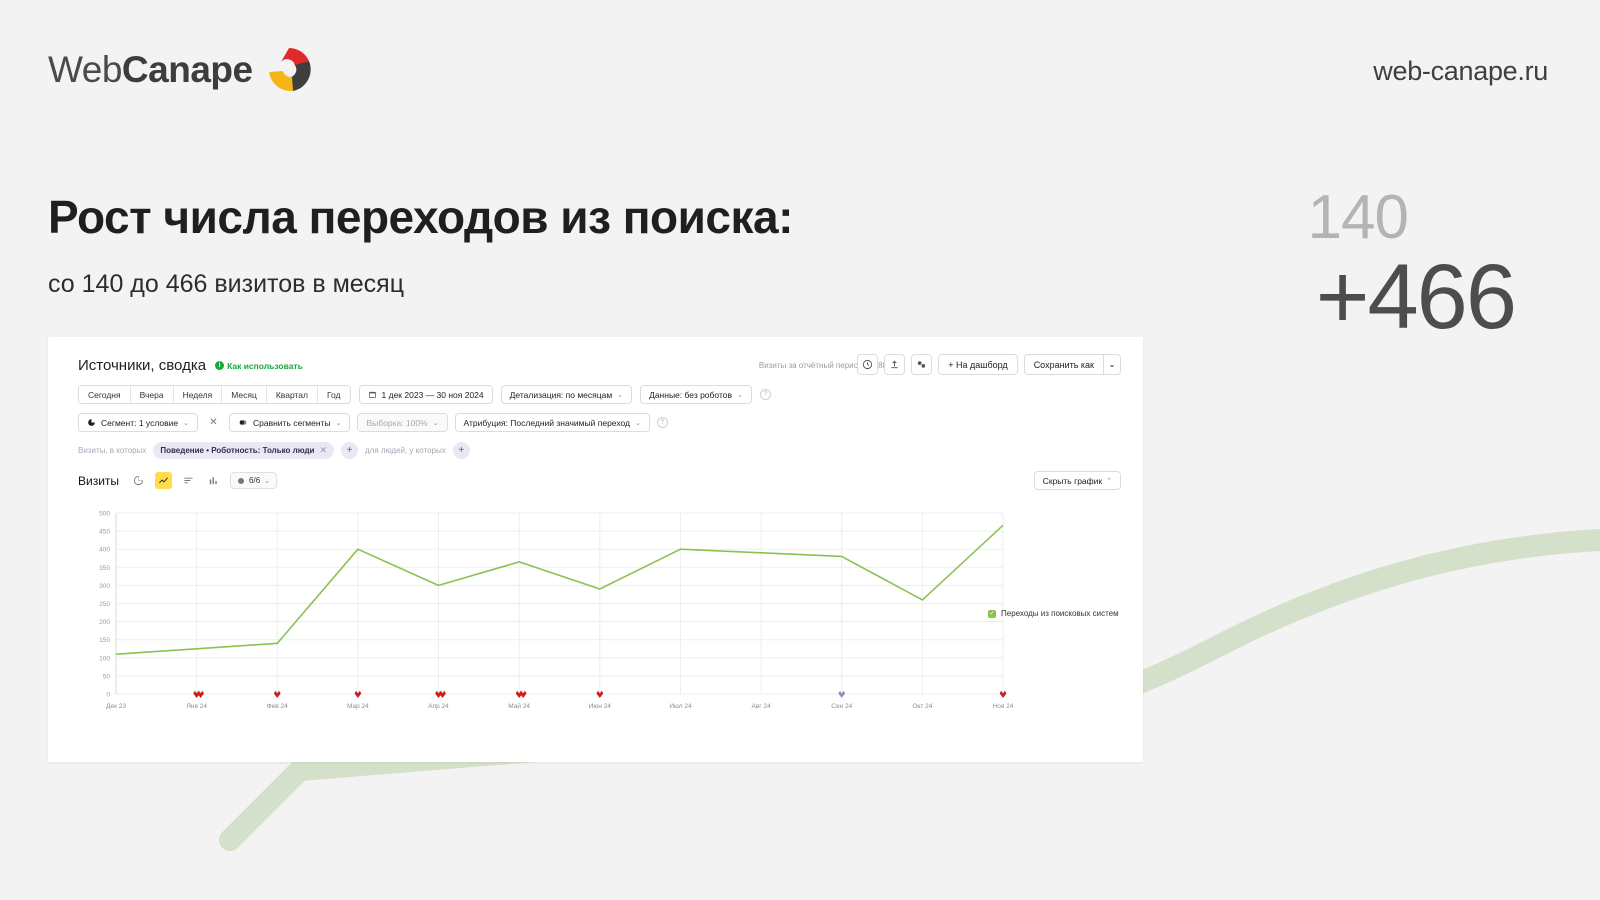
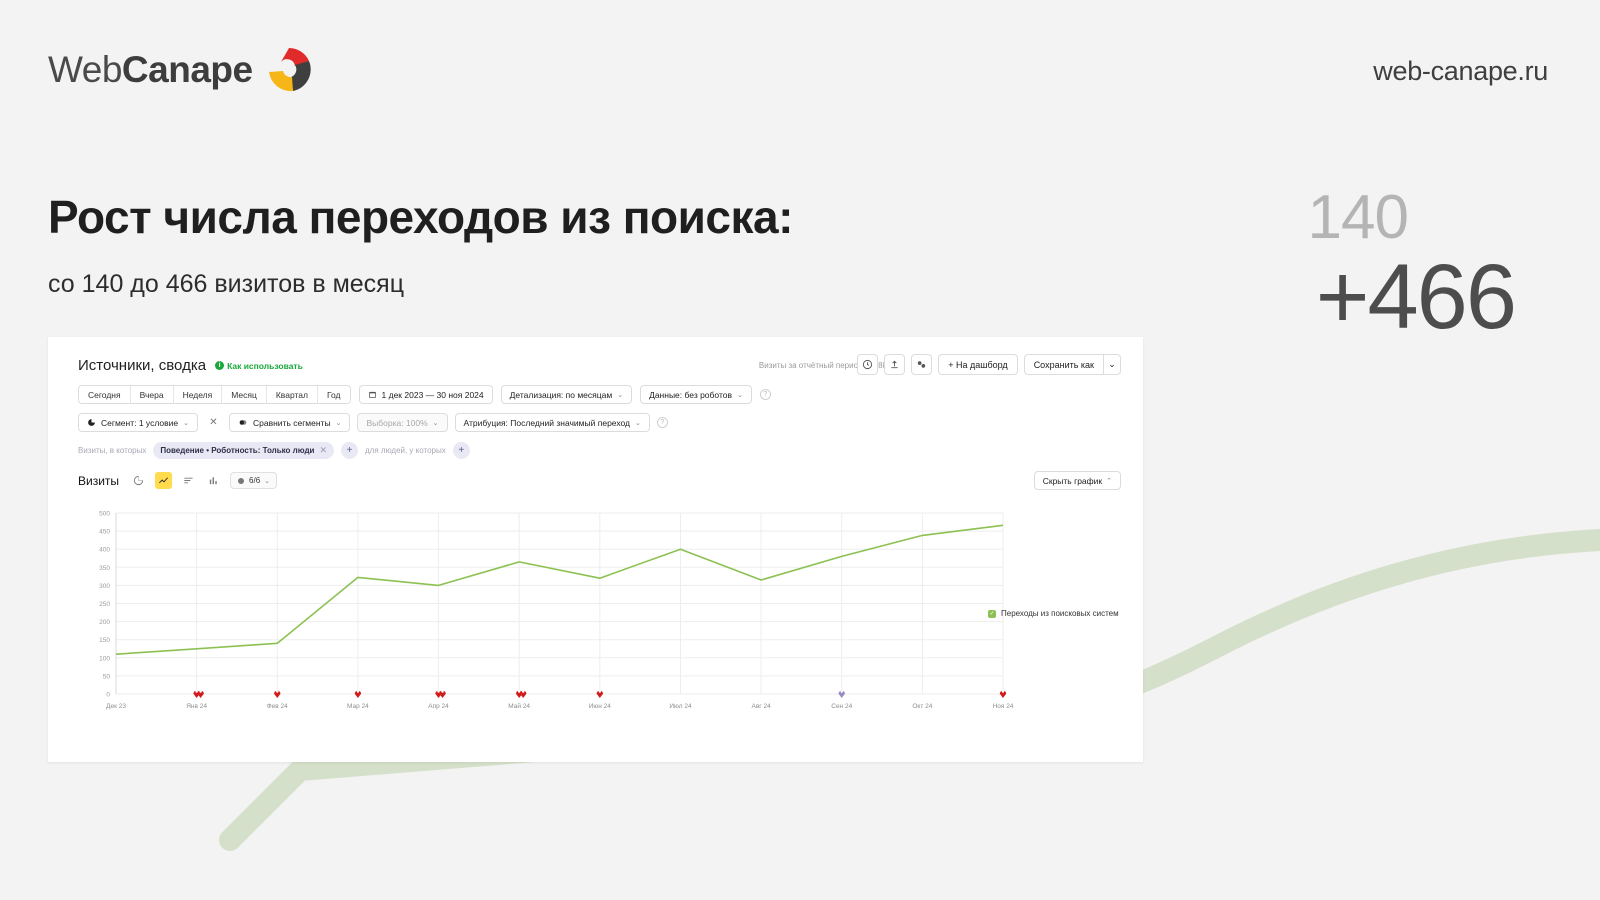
Мар 24: 400 -> 320
Июн 24: 290 -> 320
Авг 24: 390 -> 320
Окт 24: 260 -> 440
